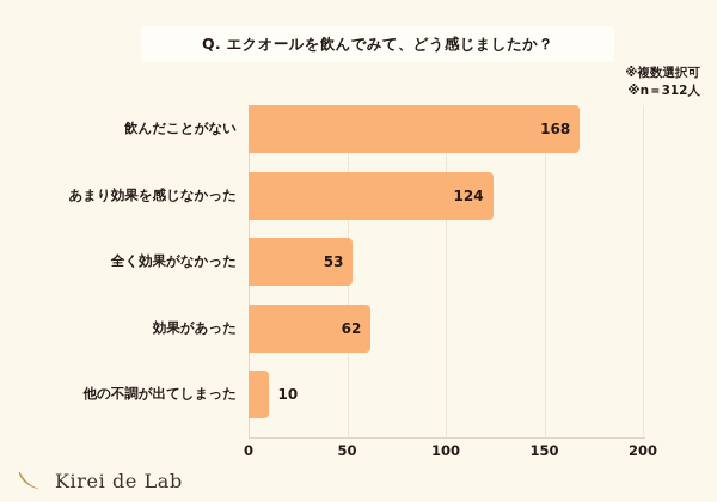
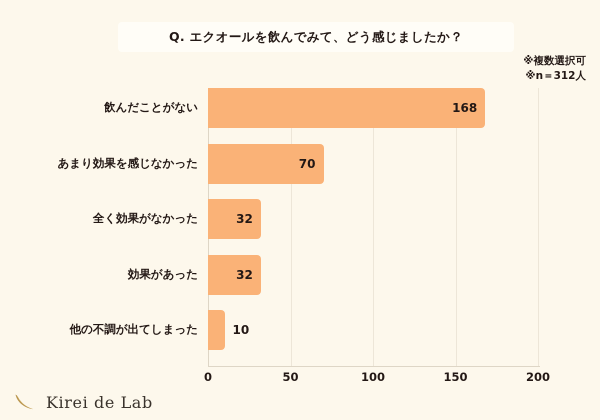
あまり効果を感じなかった: 124 -> 70
全く効果がなかった: 53 -> 32
効果があった: 62 -> 32
